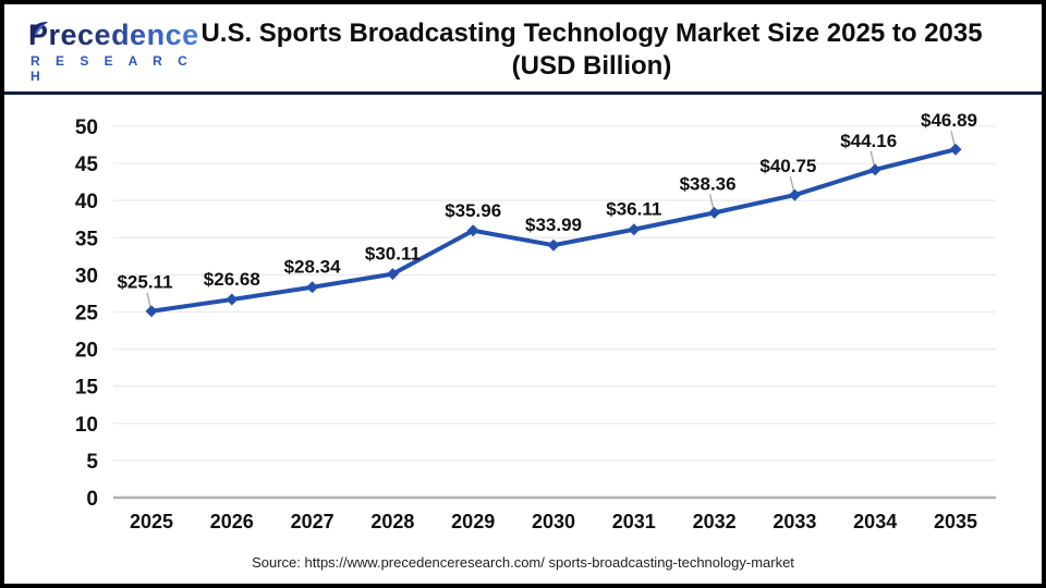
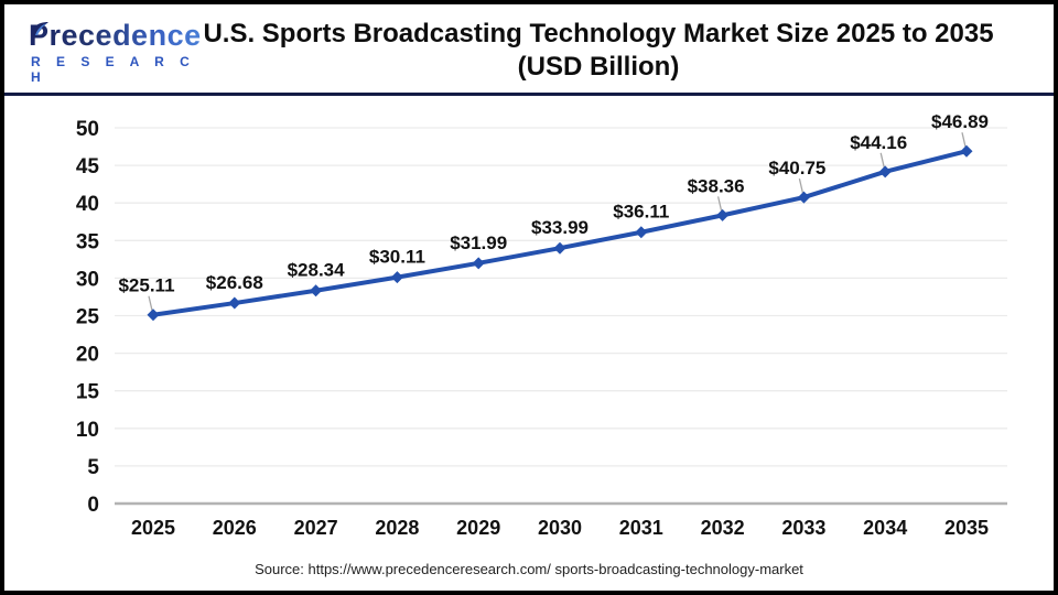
2029: $35.96 -> $31.99
